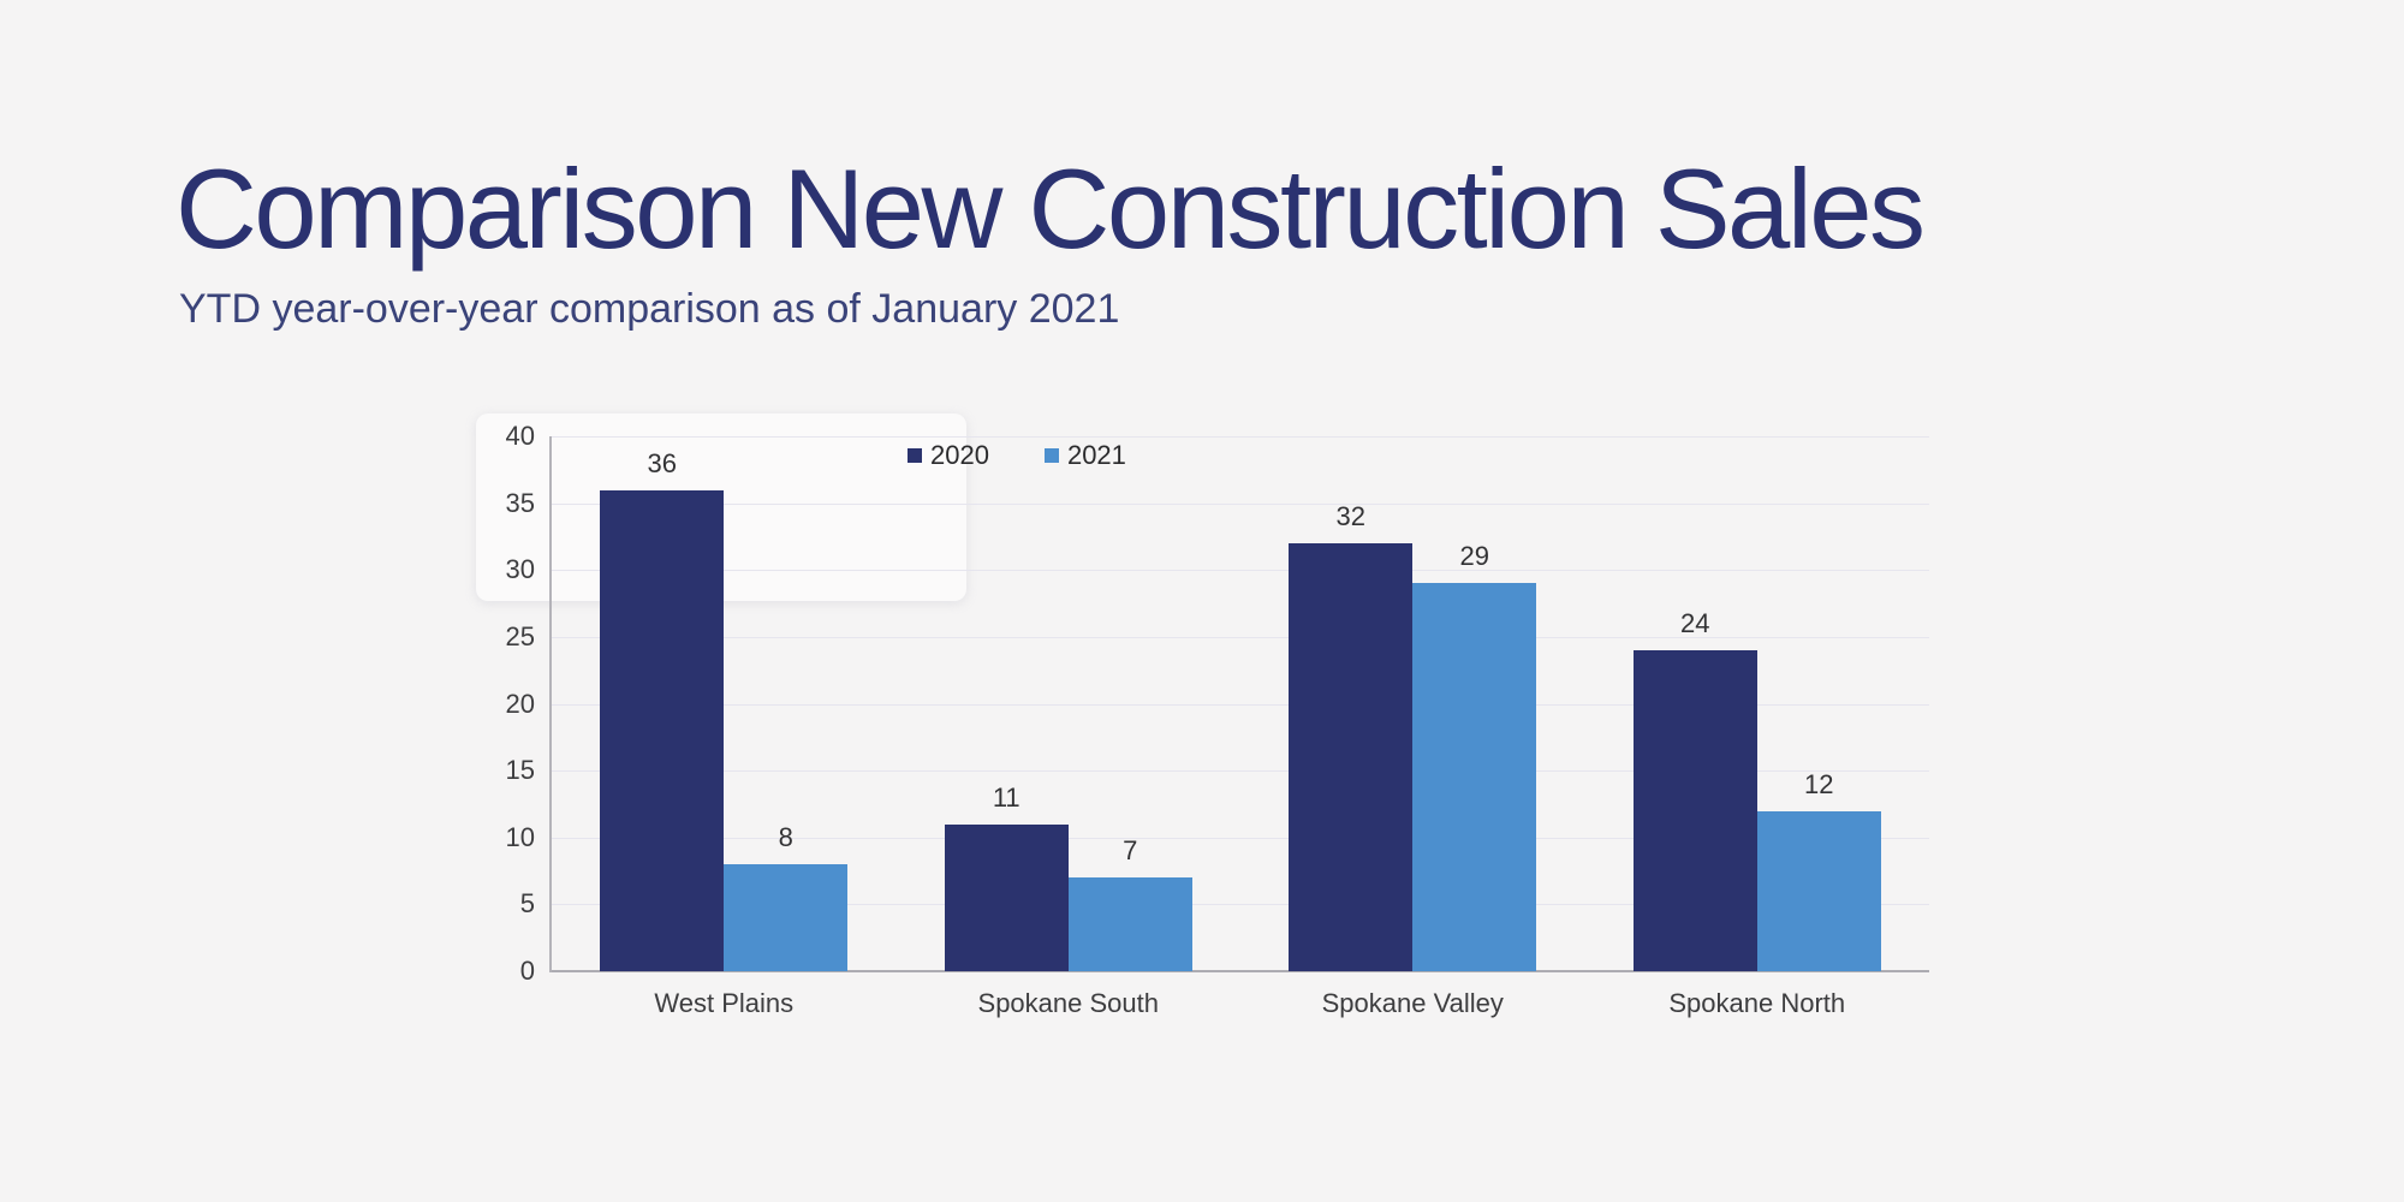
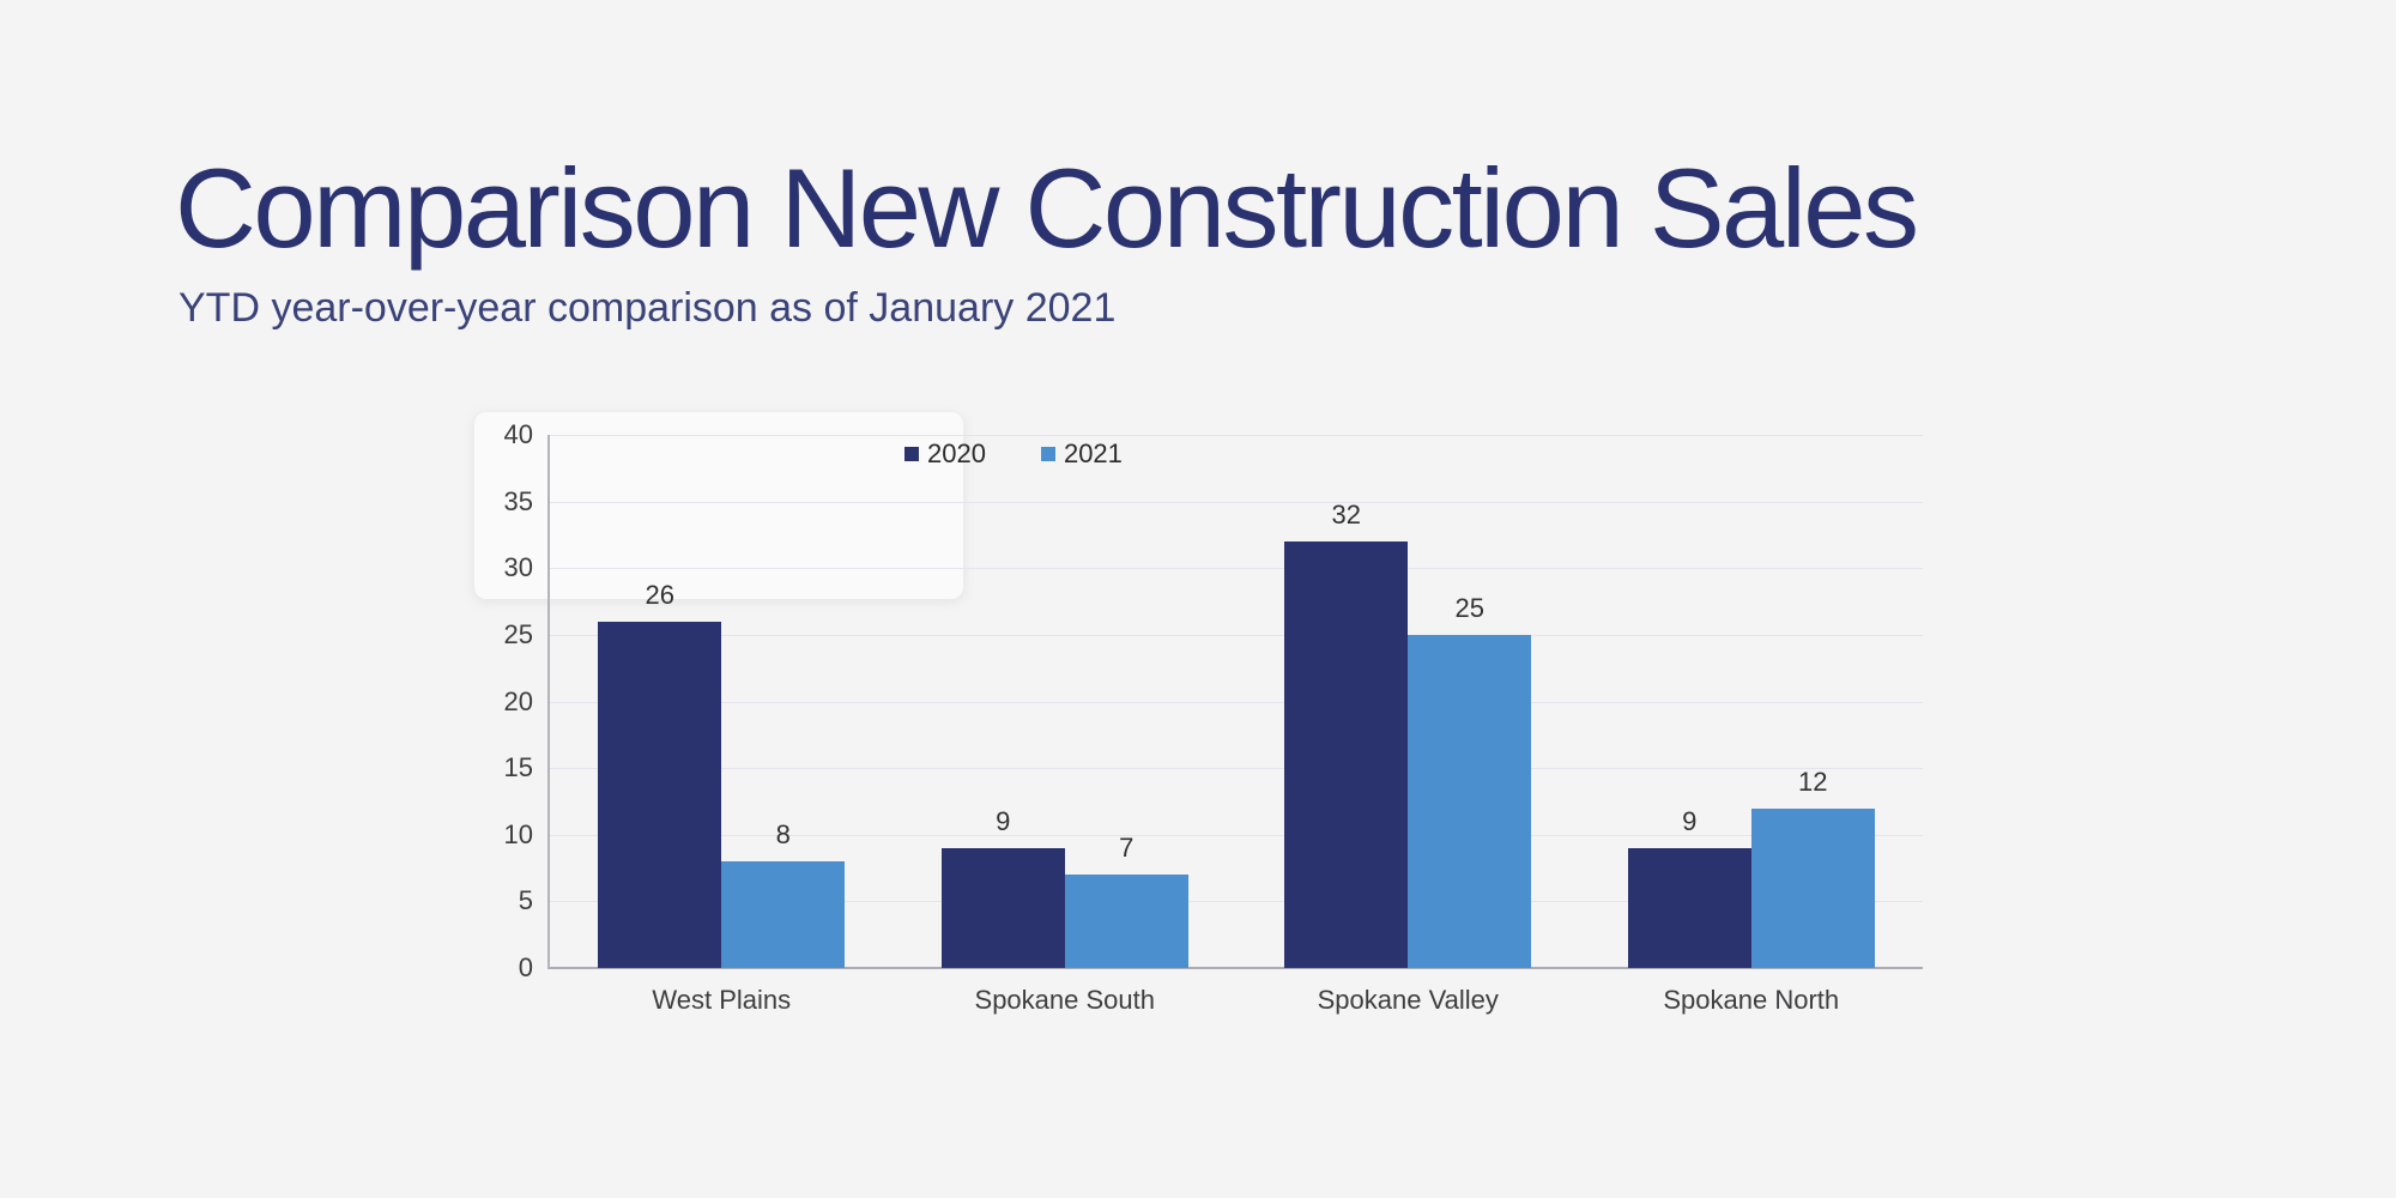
2020/West Plains: 36 -> 26
2020/Spokane South: 11 -> 9
2021/Spokane Valley: 29 -> 25
2020/Spokane North: 24 -> 9
